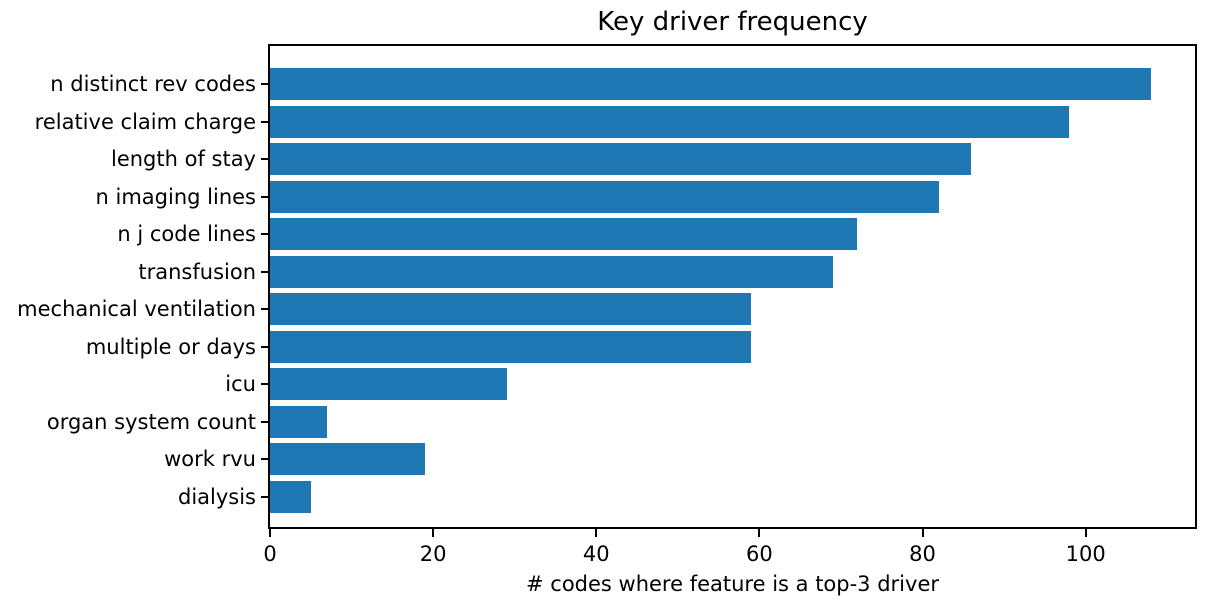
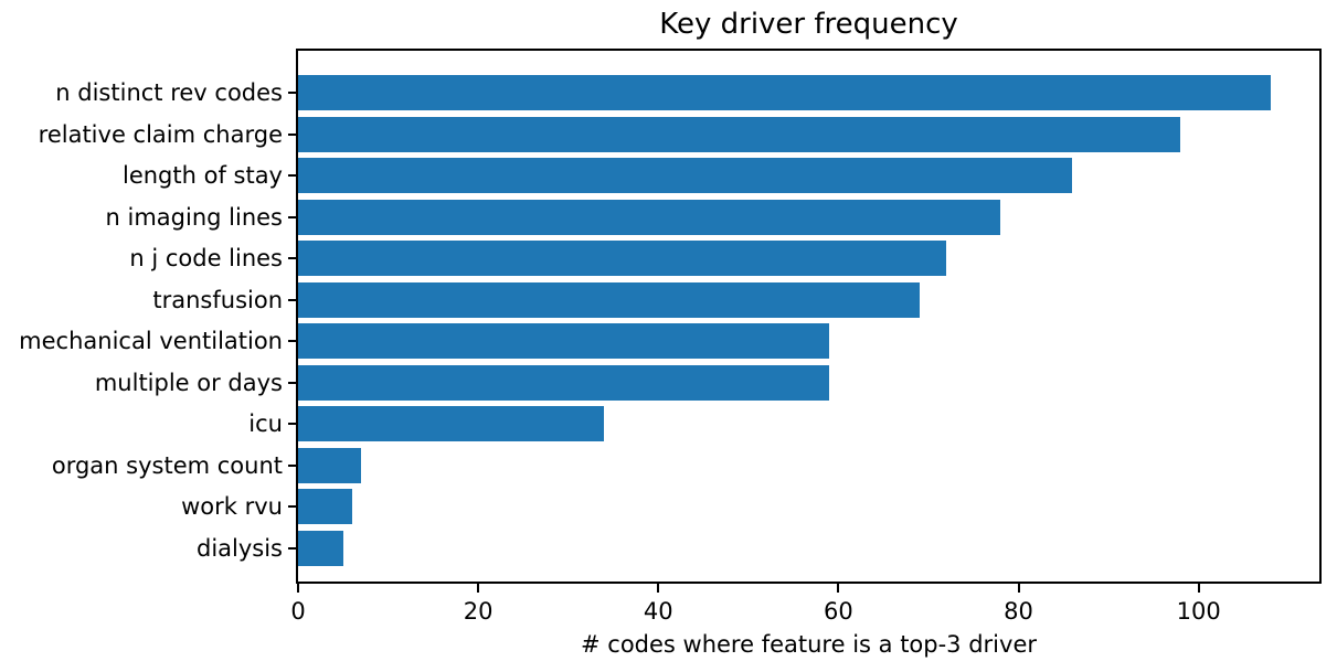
n imaging lines: 82 -> 78
icu: 29 -> 34
work rvu: 19 -> 6
